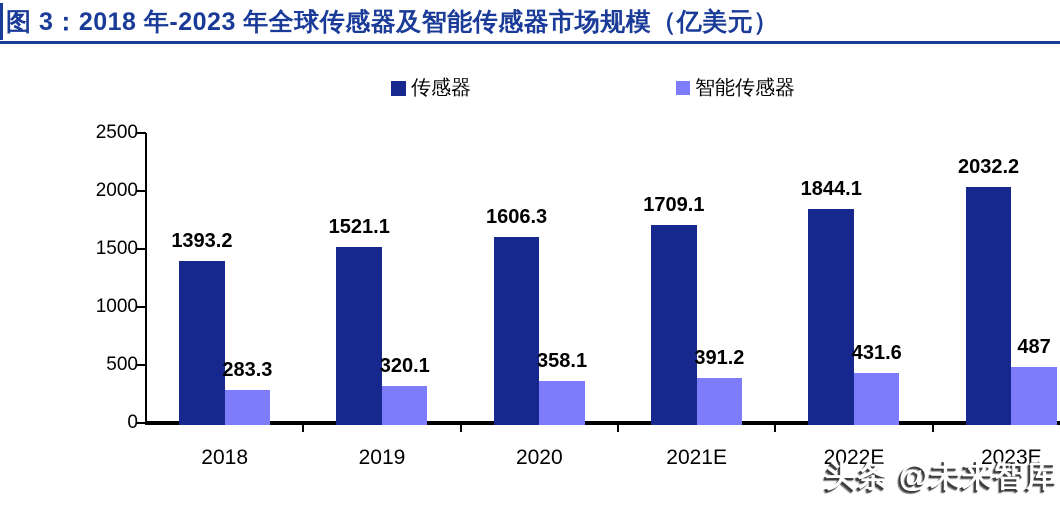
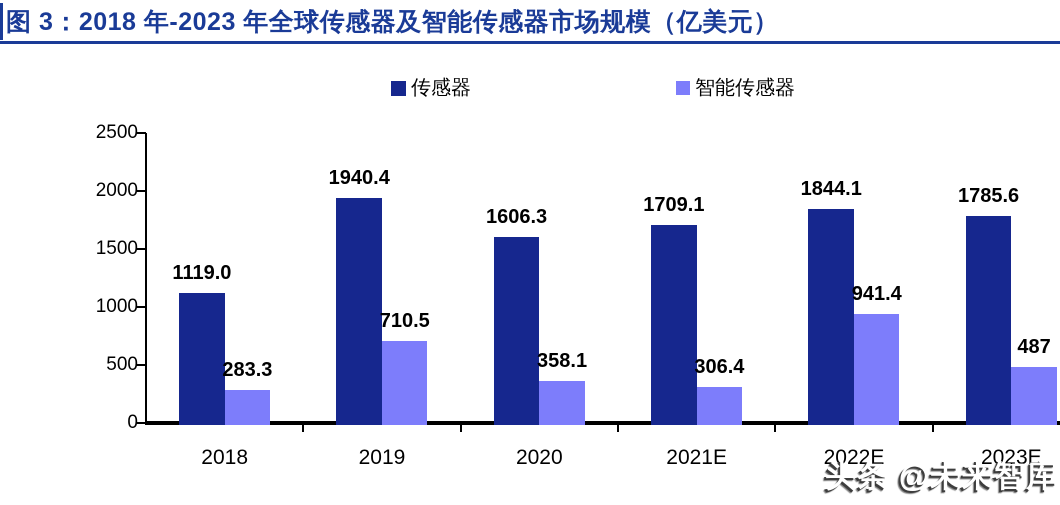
传感器/2018: 1393.2 -> 1119.0
传感器/2019: 1521.1 -> 1940.4
智能传感器/2019: 320.1 -> 710.5
智能传感器/2021E: 391.2 -> 306.4
智能传感器/2022E: 431.6 -> 941.4
传感器/2023E: 2032.2 -> 1785.6
